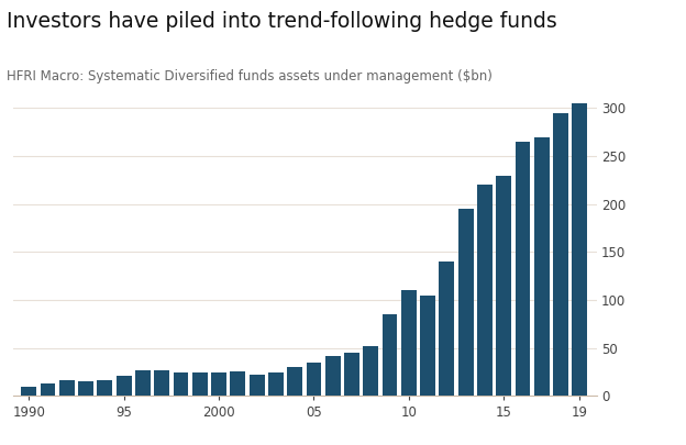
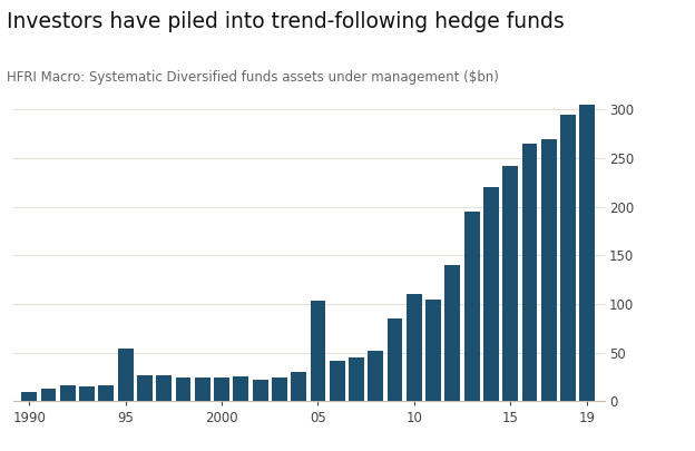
95: 21 -> 54
05: 35 -> 104
15: 230 -> 242
